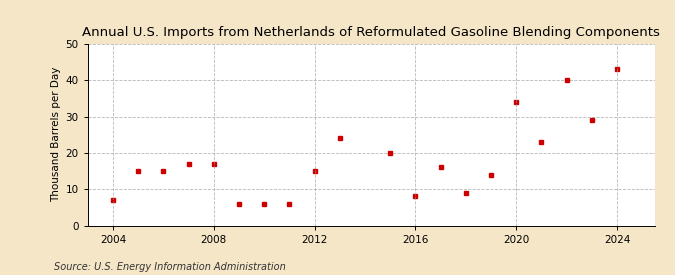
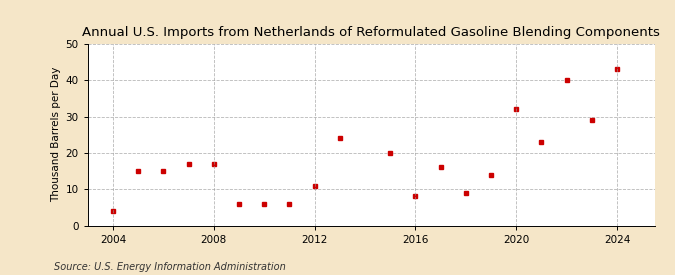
2004: 7 -> 4
2012: 15 -> 11
2020: 34 -> 32
